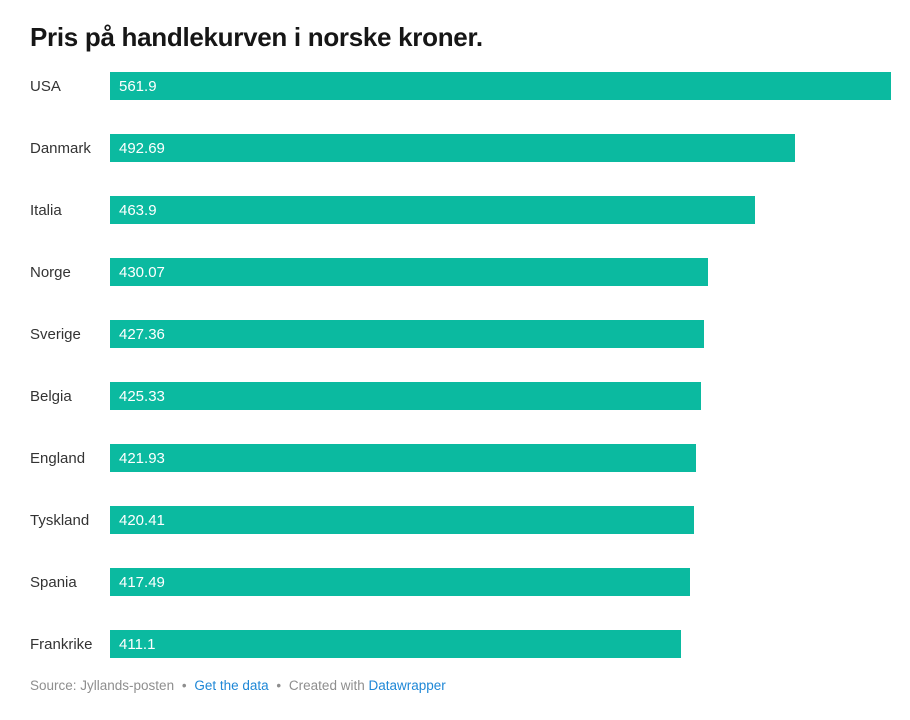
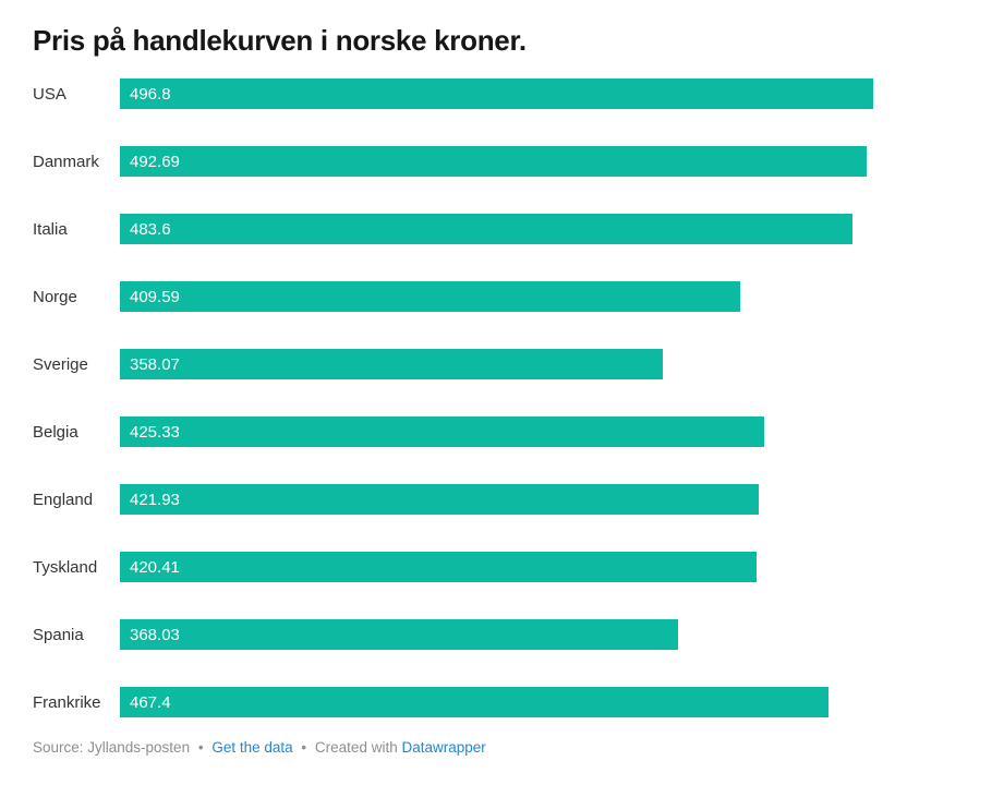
USA: 561.9 -> 496.8
Italia: 463.9 -> 483.6
Norge: 430.07 -> 409.59
Sverige: 427.36 -> 358.07
Spania: 417.49 -> 368.03
Frankrike: 411.1 -> 467.4
